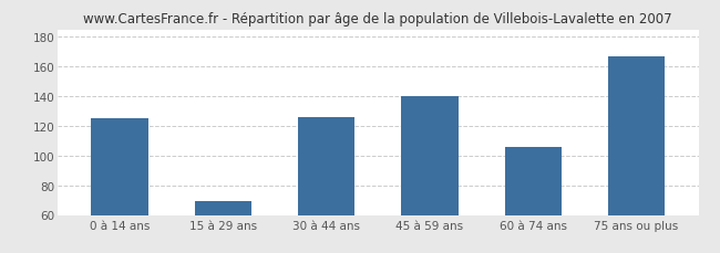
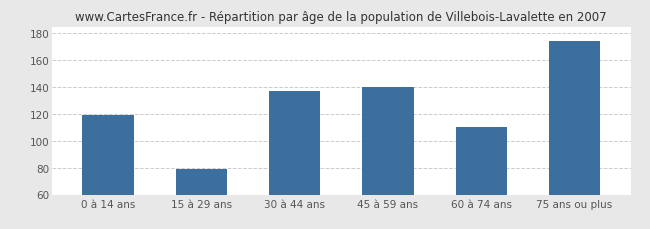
0 à 14 ans: 125 -> 119
15 à 29 ans: 69 -> 79
30 à 44 ans: 126 -> 137
60 à 74 ans: 106 -> 110
75 ans ou plus: 167 -> 174
